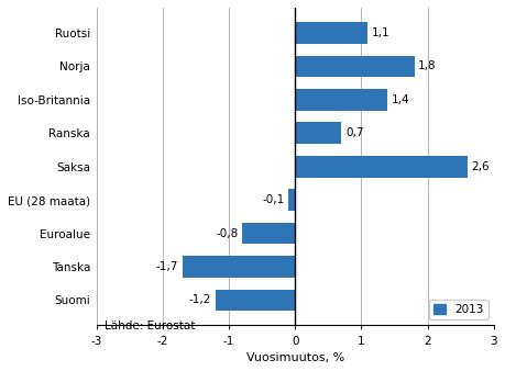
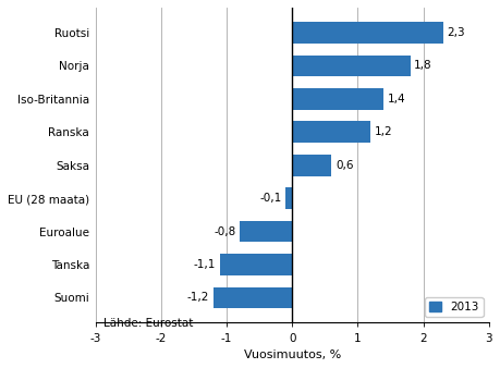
Ruotsi: 1,1 -> 2,3
Ranska: 0,7 -> 1,2
Saksa: 2,6 -> 0,6
Tanska: -1,7 -> -1,1
